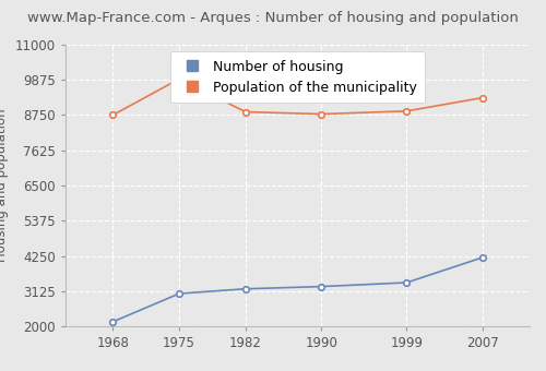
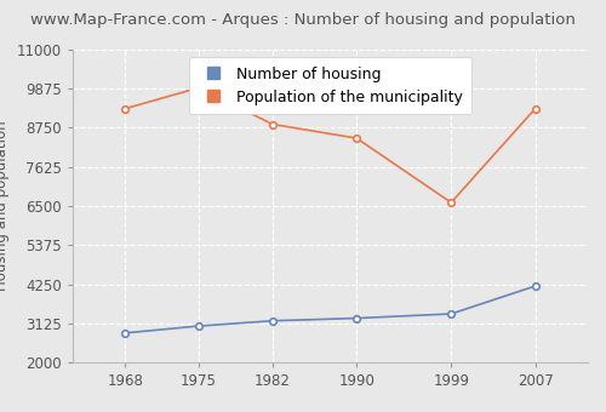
Number of housing/1968: 2150 -> 2850
Population of the municipality/1968: 8750 -> 9300
Population of the municipality/1990: 8780 -> 8450
Population of the municipality/1999: 8880 -> 6600
